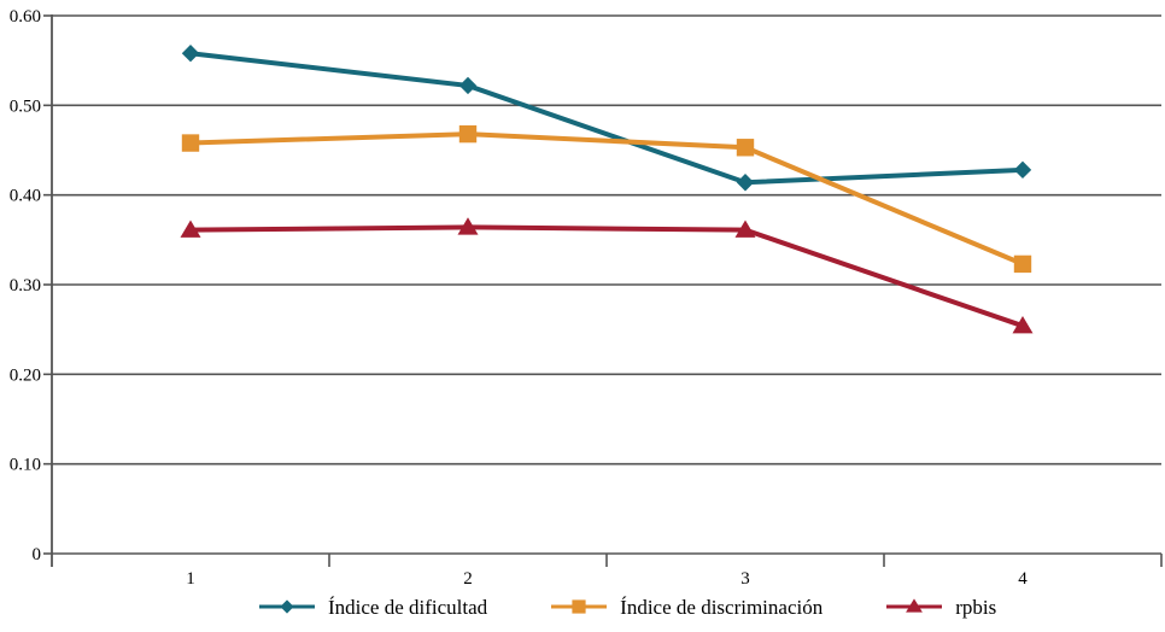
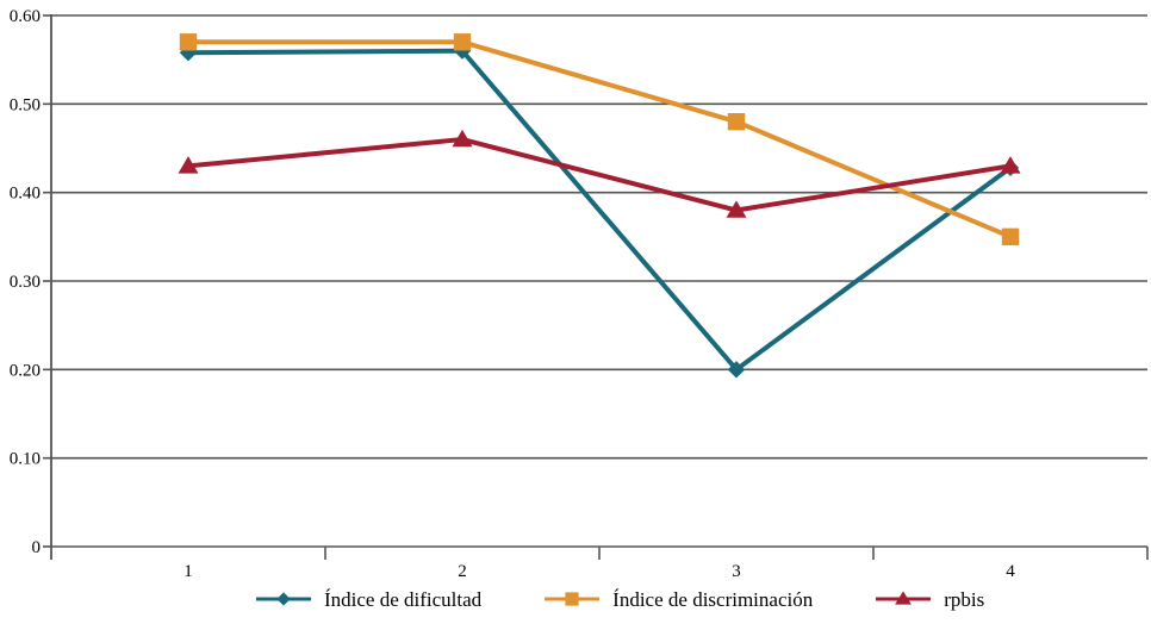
Índice de discriminación/1: 0.46 -> 0.57
rpbis/1: 0.36 -> 0.43
Índice de dificultad/2: 0.52 -> 0.56
Índice de discriminación/2: 0.47 -> 0.57
rpbis/2: 0.36 -> 0.46
Índice de dificultad/3: 0.41 -> 0.20
Índice de discriminación/3: 0.45 -> 0.48
rpbis/3: 0.36 -> 0.38
Índice de discriminación/4: 0.32 -> 0.35
rpbis/4: 0.25 -> 0.43
